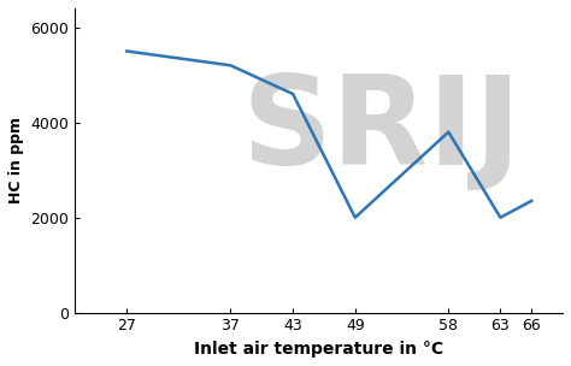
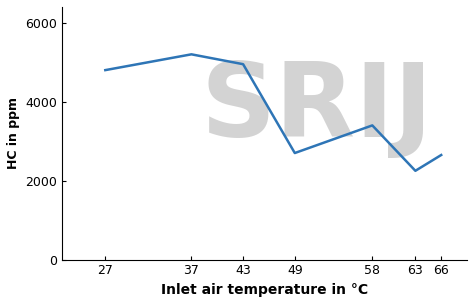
27: 5500 -> 4800
43: 4600 -> 4950
49: 2000 -> 2700
58: 3800 -> 3400
63: 2000 -> 2250
66: 2350 -> 2650
